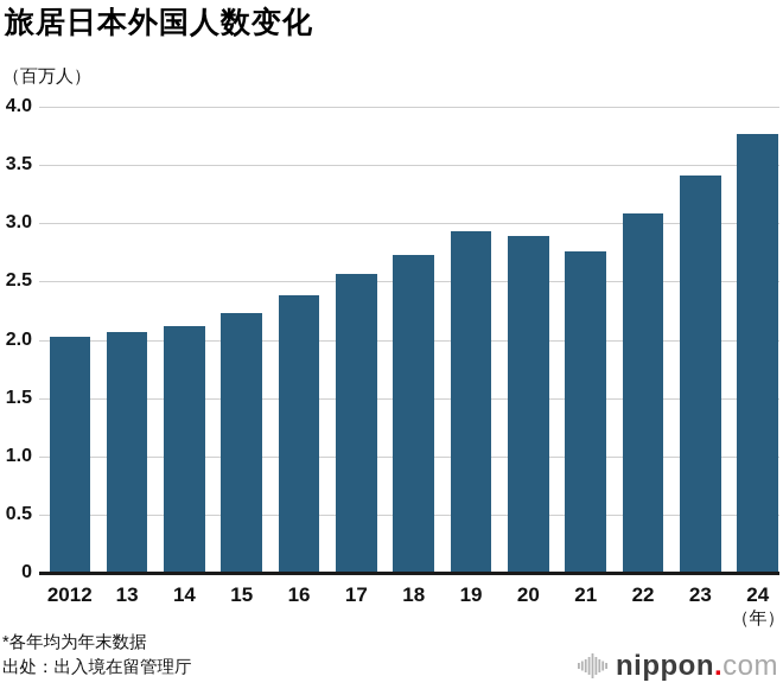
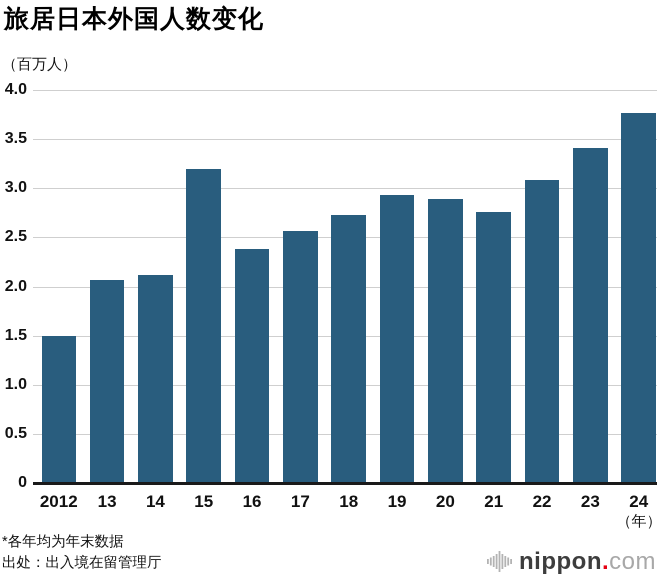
2012: 2.0 -> 1.5
15: 2.2 -> 3.2
